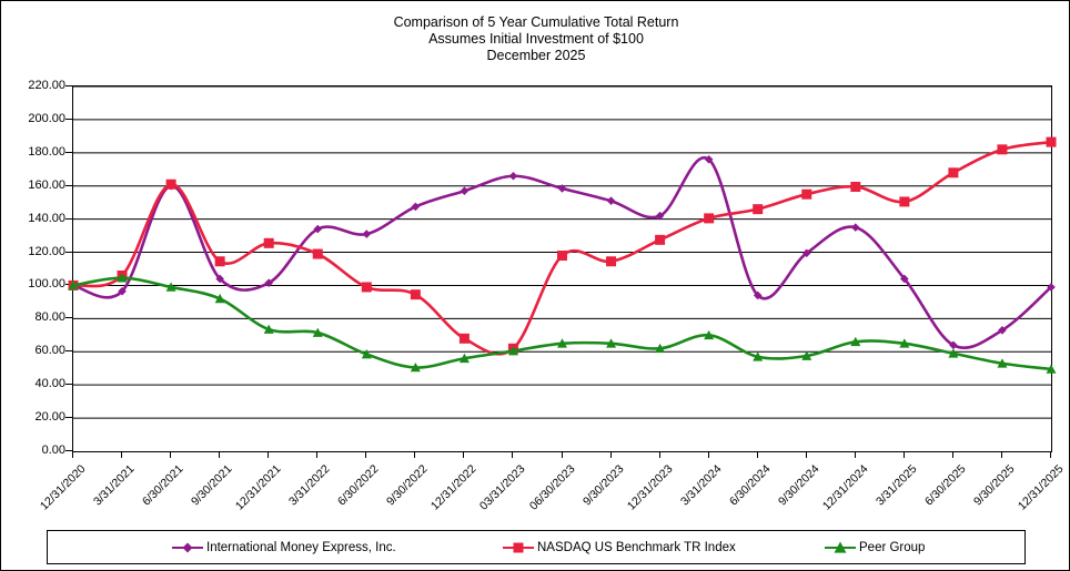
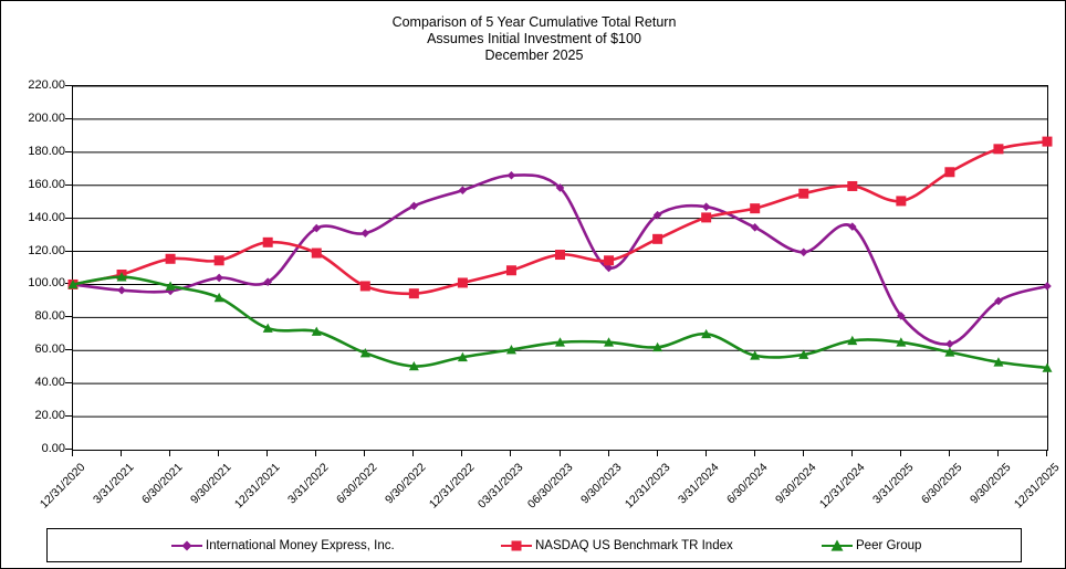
International Money Express, Inc./6/30/2021: 160 -> 96
NASDAQ US Benchmark TR Index/6/30/2021: 161 -> 116
NASDAQ US Benchmark TR Index/12/31/2022: 68 -> 101
NASDAQ US Benchmark TR Index/03/31/2023: 62 -> 108
International Money Express, Inc./9/30/2023: 151 -> 110
International Money Express, Inc./3/31/2024: 176 -> 147
International Money Express, Inc./6/30/2024: 94 -> 134
International Money Express, Inc./3/31/2025: 104 -> 81
International Money Express, Inc./9/30/2025: 73 -> 90
